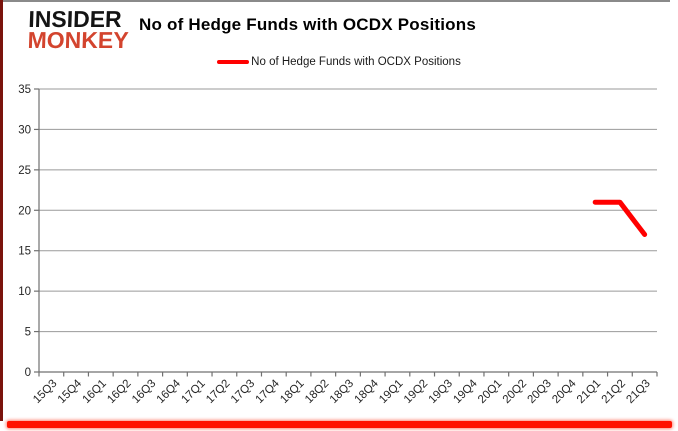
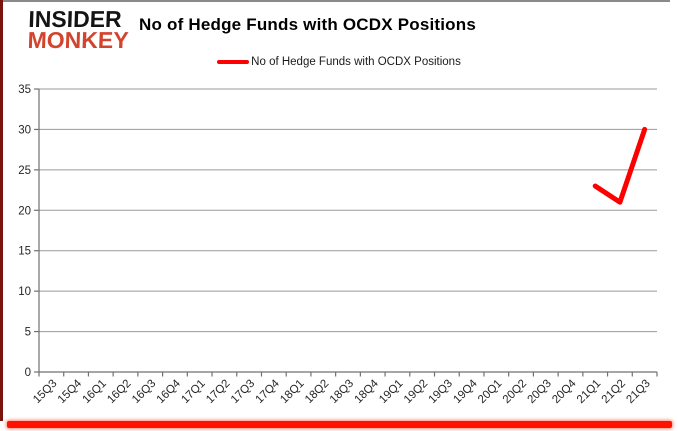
21Q1: 21 -> 23
21Q3: 17 -> 30
